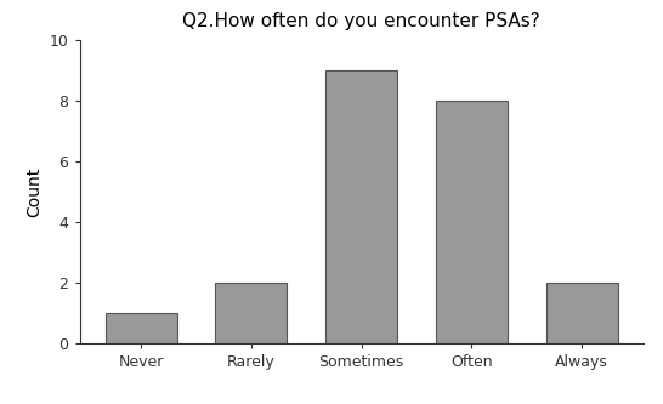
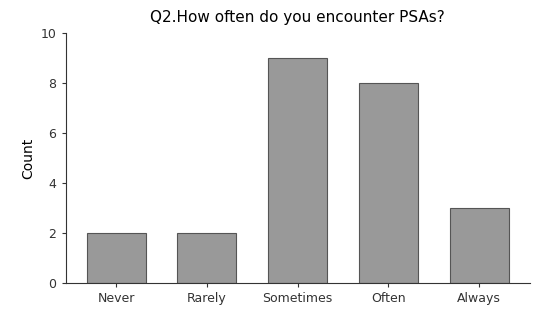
Never: 1 -> 2
Always: 2 -> 3
